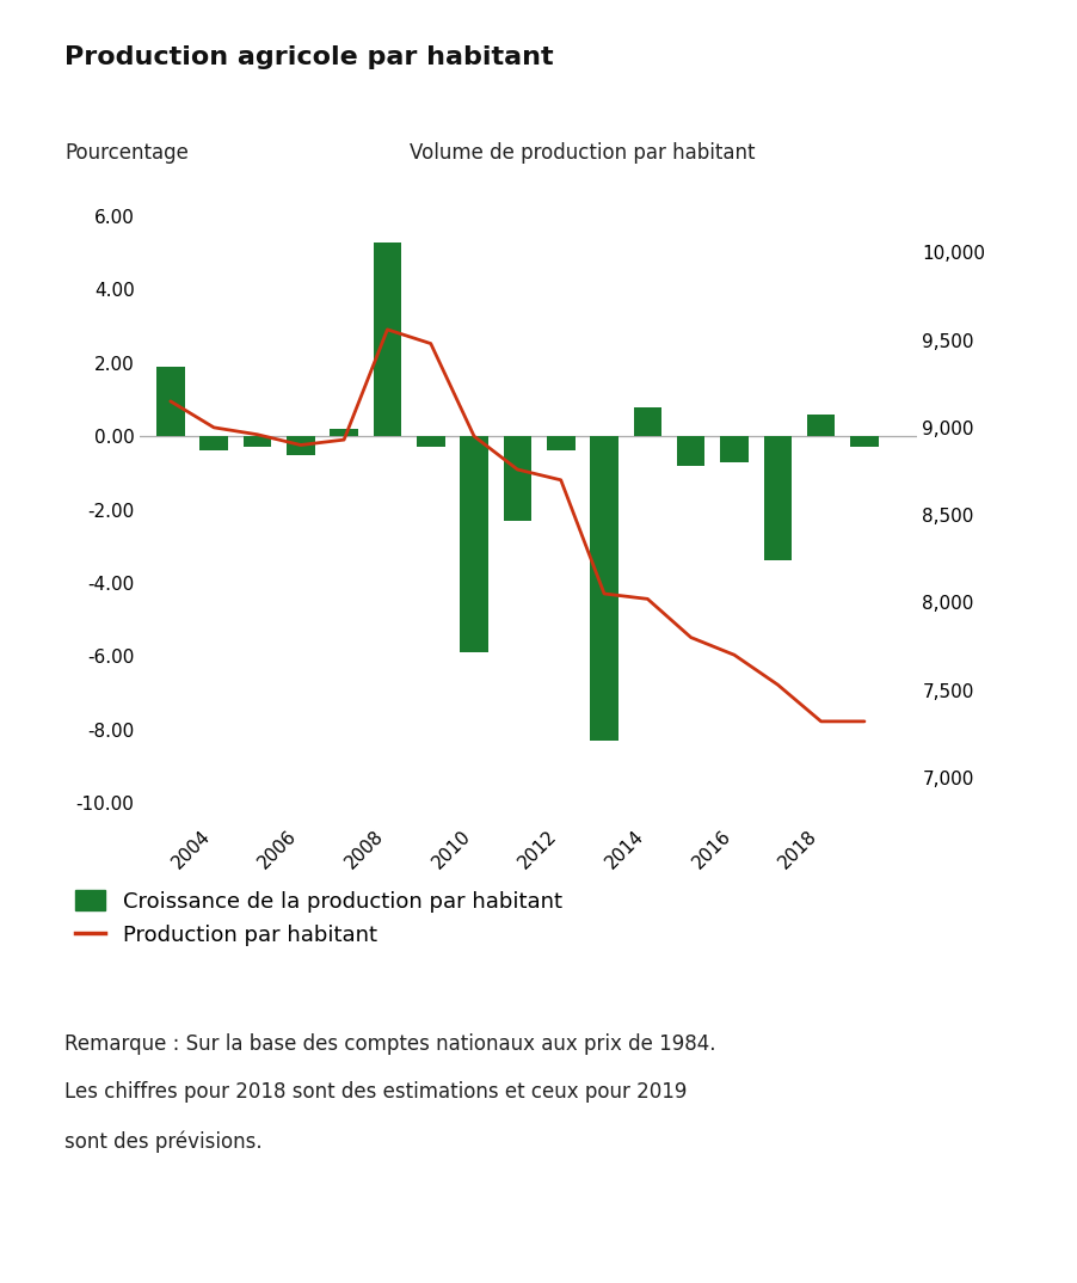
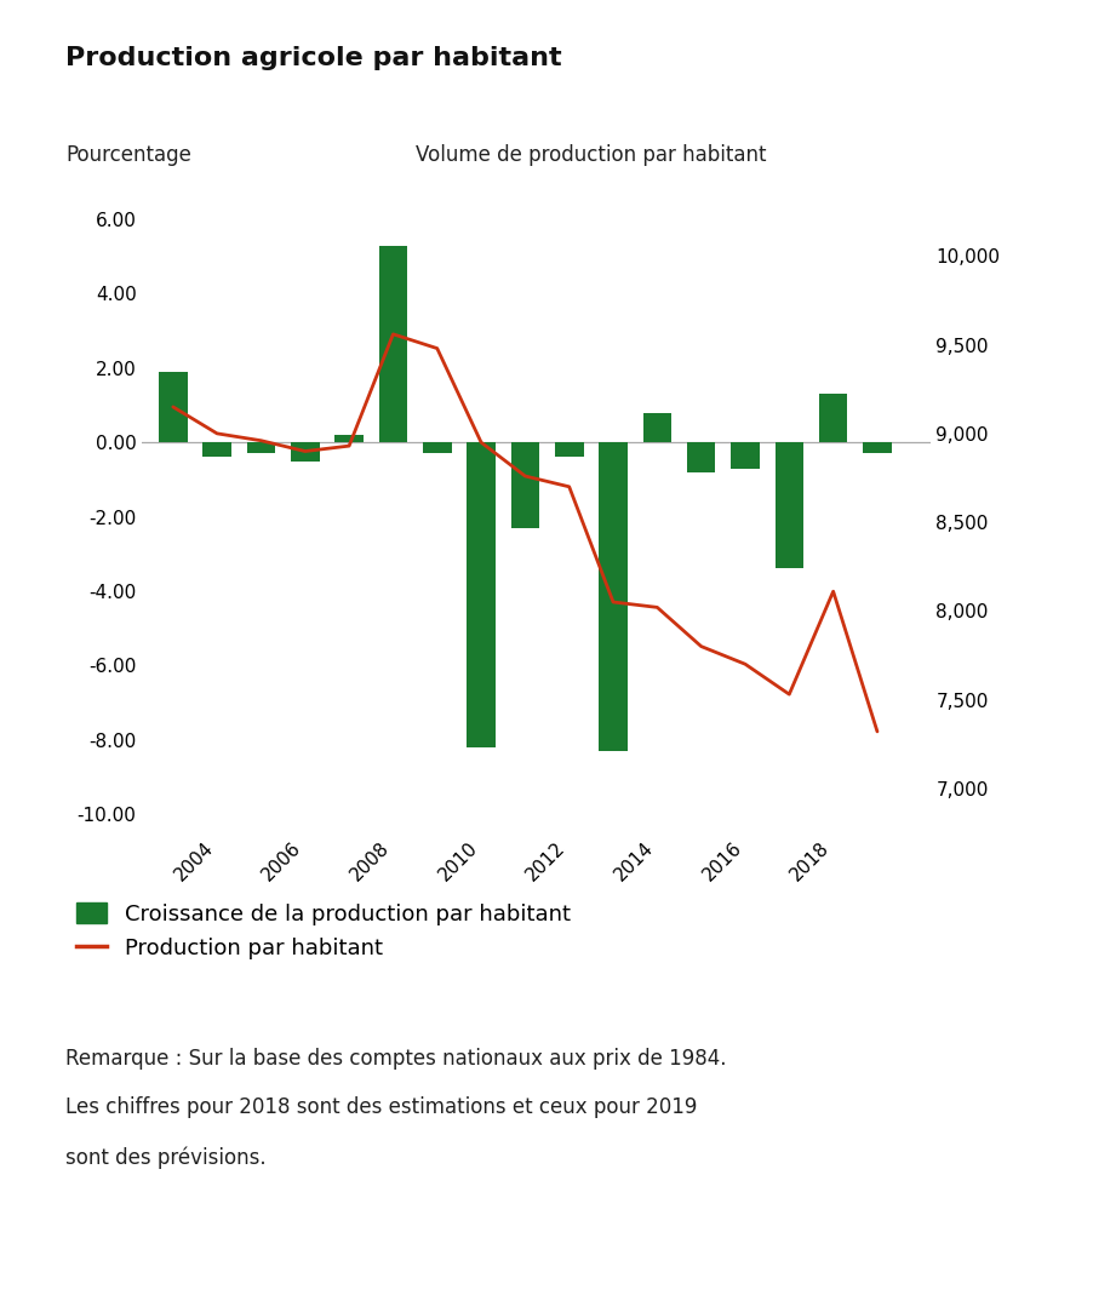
Croissance de la production par habitant/2010: -5.9 -> -8.2
Croissance de la production par habitant/2018: 0.6 -> 1.3
Production par habitant/2018: 7,320 -> 8,110
